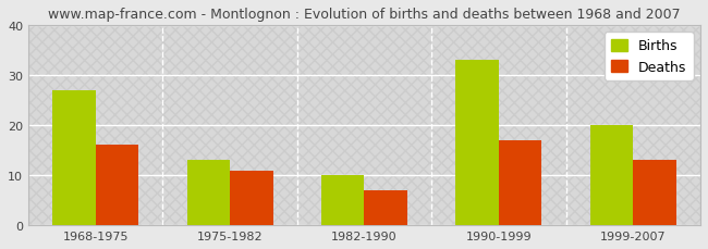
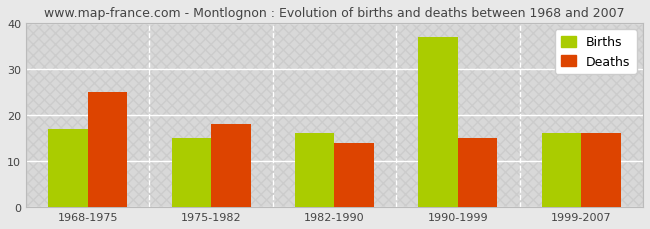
Births/1968-1975: 27 -> 17
Deaths/1968-1975: 16 -> 25
Births/1975-1982: 13 -> 15
Deaths/1975-1982: 11 -> 18
Births/1982-1990: 10 -> 16
Deaths/1982-1990: 7 -> 14
Births/1990-1999: 33 -> 37
Deaths/1990-1999: 17 -> 15
Births/1999-2007: 20 -> 16
Deaths/1999-2007: 13 -> 16
